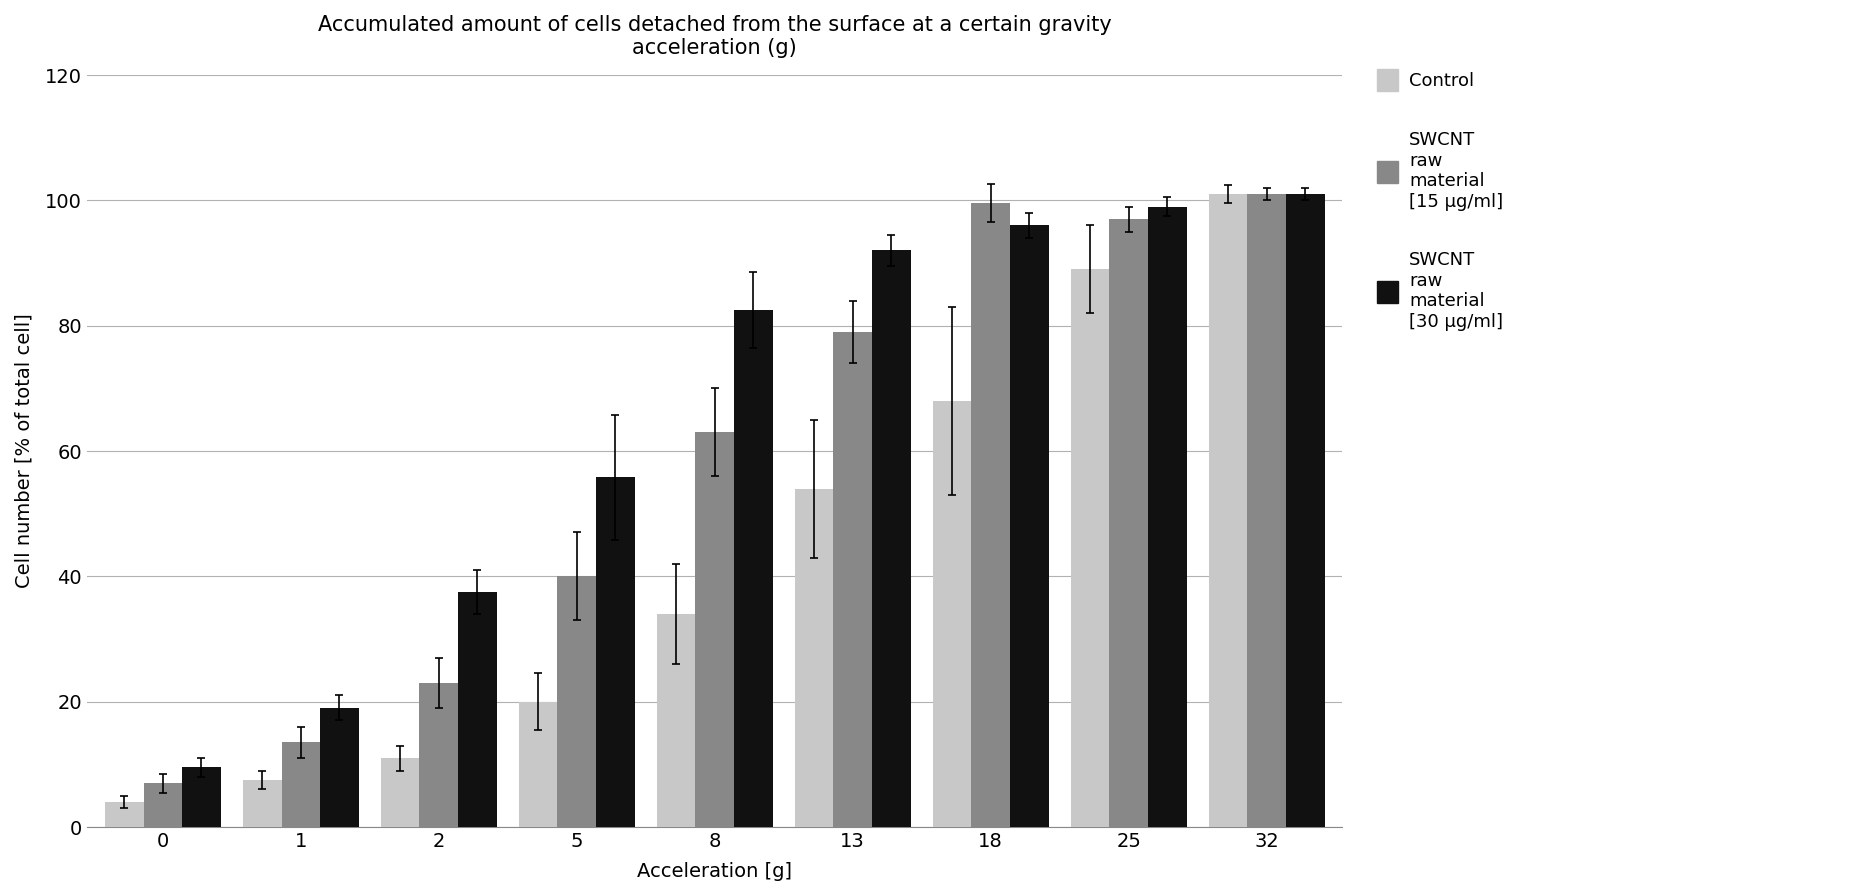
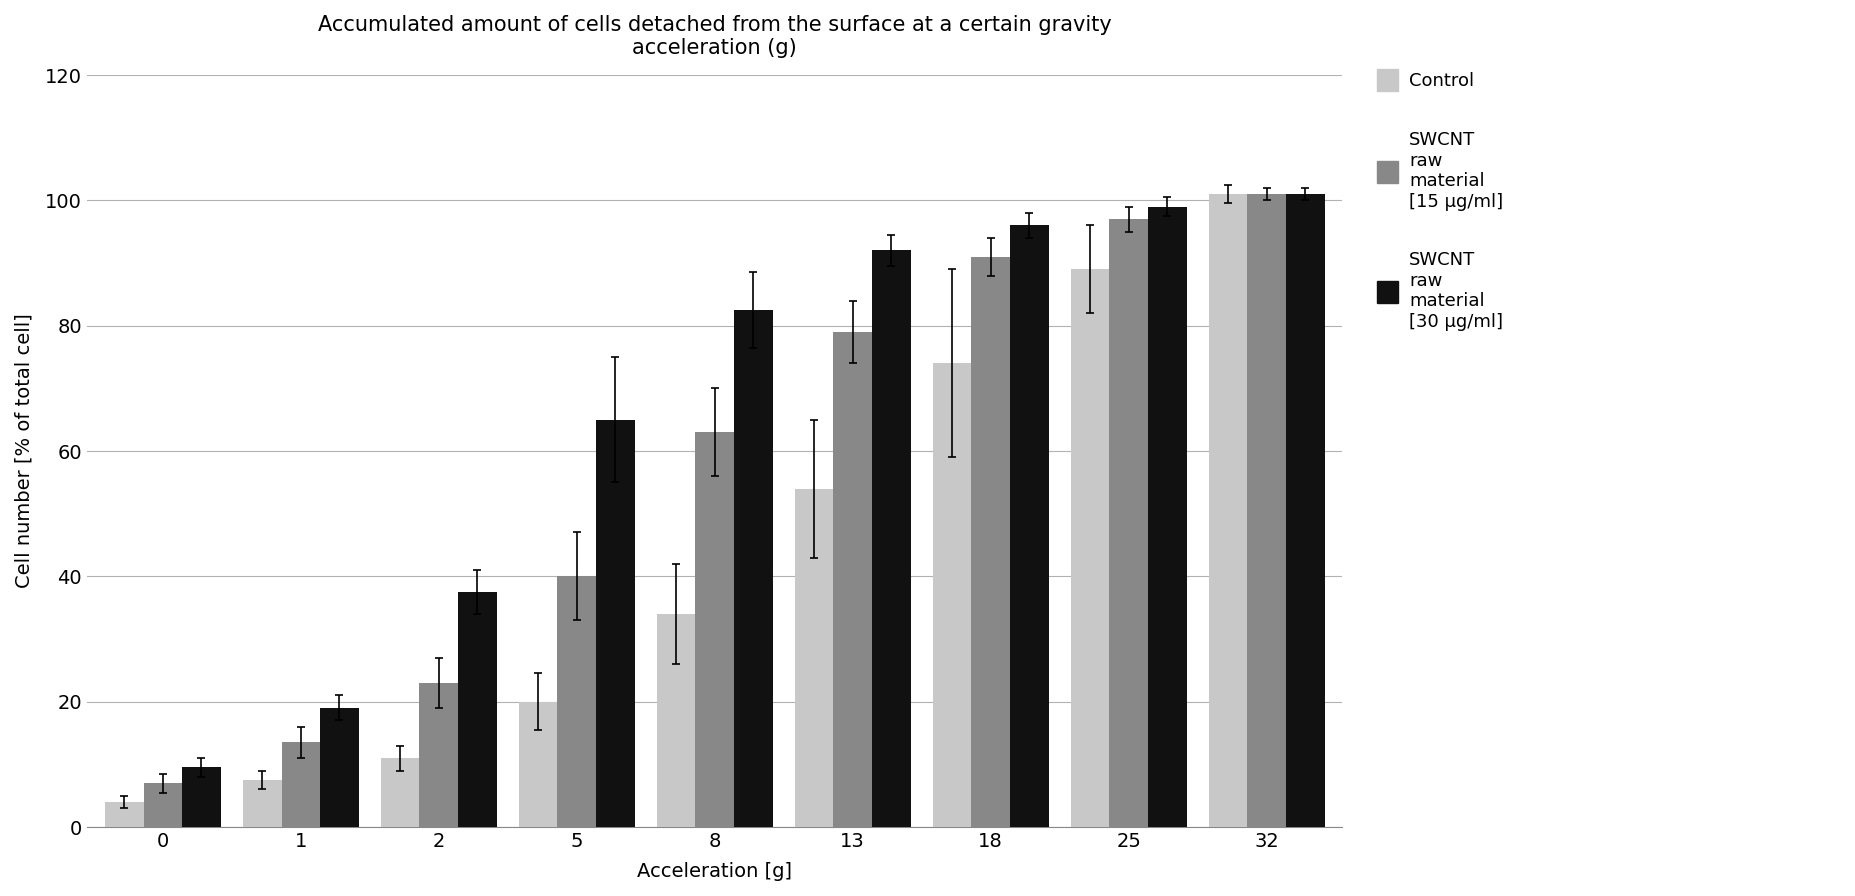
SWCNT raw material [30 μg/ml]/5: 55.8 -> 65.0
Control/18: 68.0 -> 74.0
SWCNT raw material [15 μg/ml]/18: 99.6 -> 91.0
